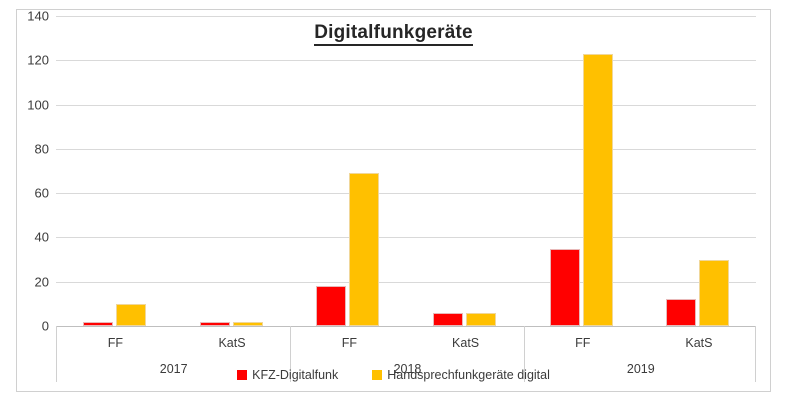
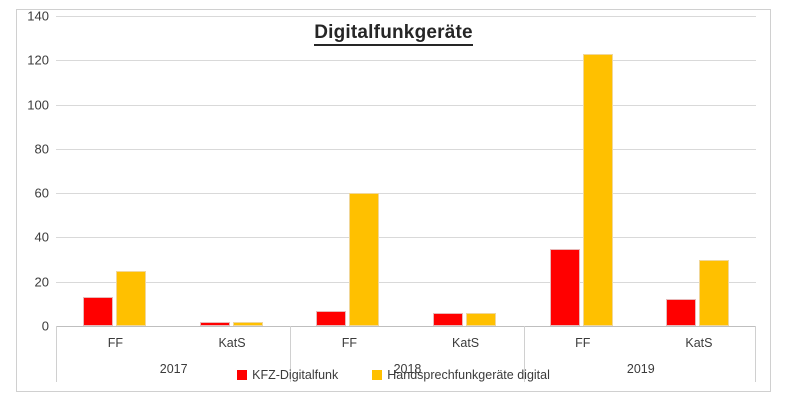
KFZ-Digitalfunk/2017 FF: 2 -> 13
Handsprechfunkgeräte digital/2017 FF: 10 -> 25
KFZ-Digitalfunk/2018 FF: 18 -> 7
Handsprechfunkgeräte digital/2018 FF: 69 -> 60
